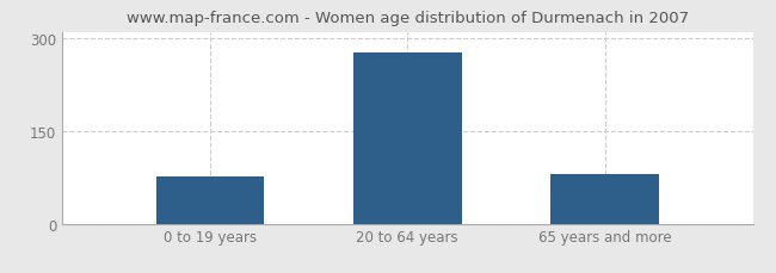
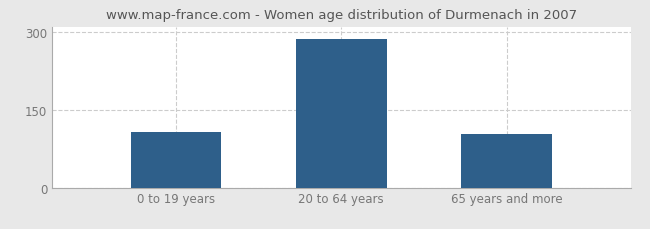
0 to 19 years: 76 -> 107
20 to 64 years: 276 -> 287
65 years and more: 80 -> 104
